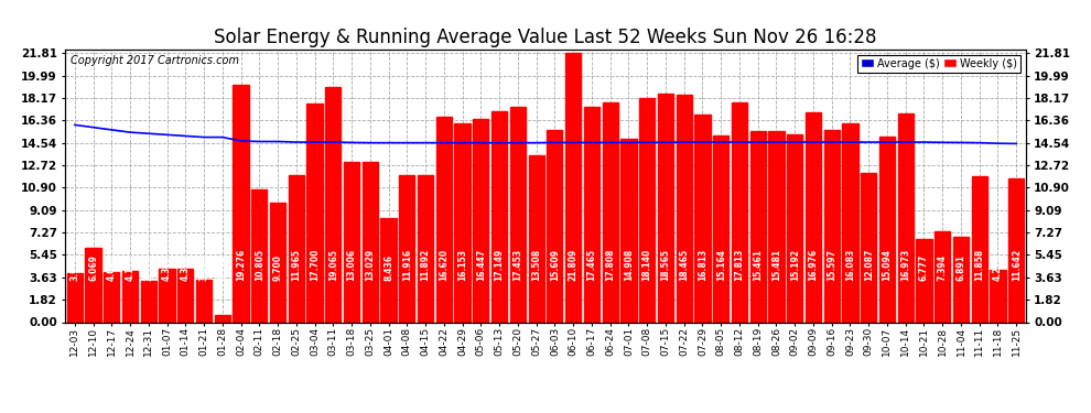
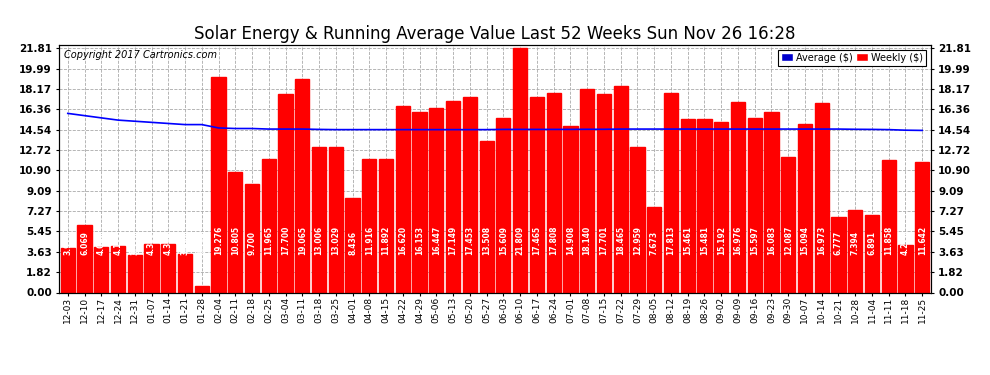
Weekly ($)/07-15: 18.565 -> 17.701
Weekly ($)/07-29: 16.813 -> 12.959
Weekly ($)/08-05: 15.164 -> 7.673
